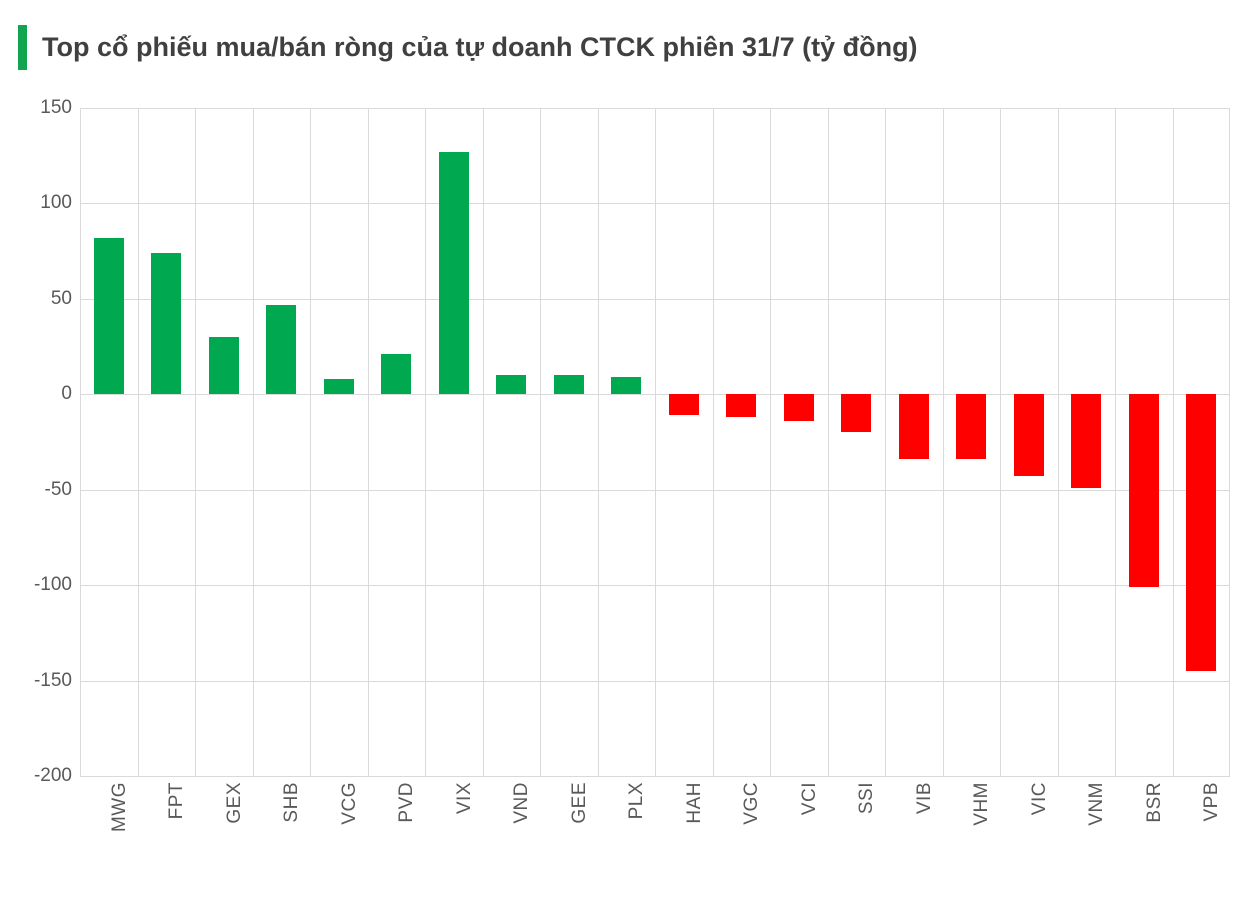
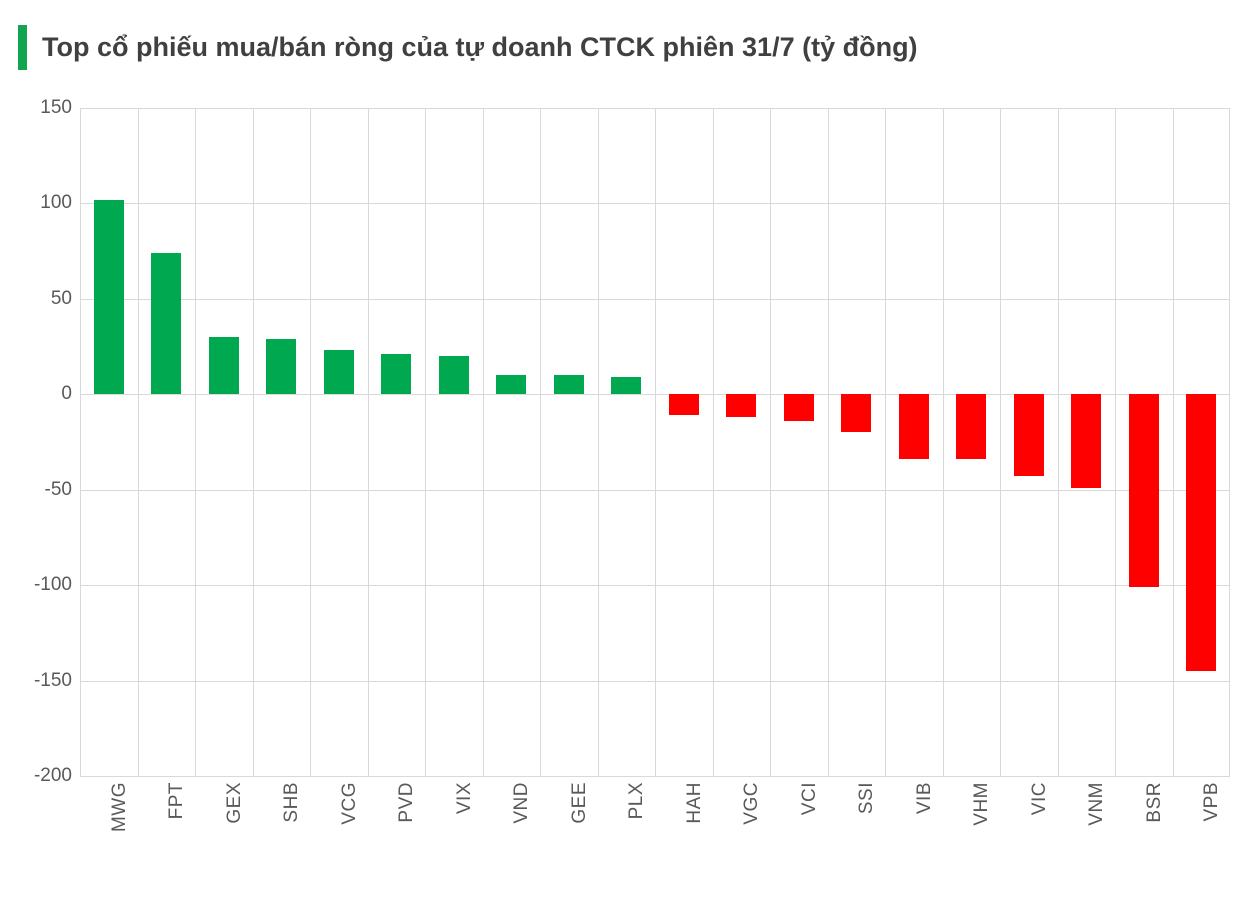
MWG: 82 -> 102
SHB: 47 -> 29
VCG: 8 -> 23
VIX: 127 -> 20
